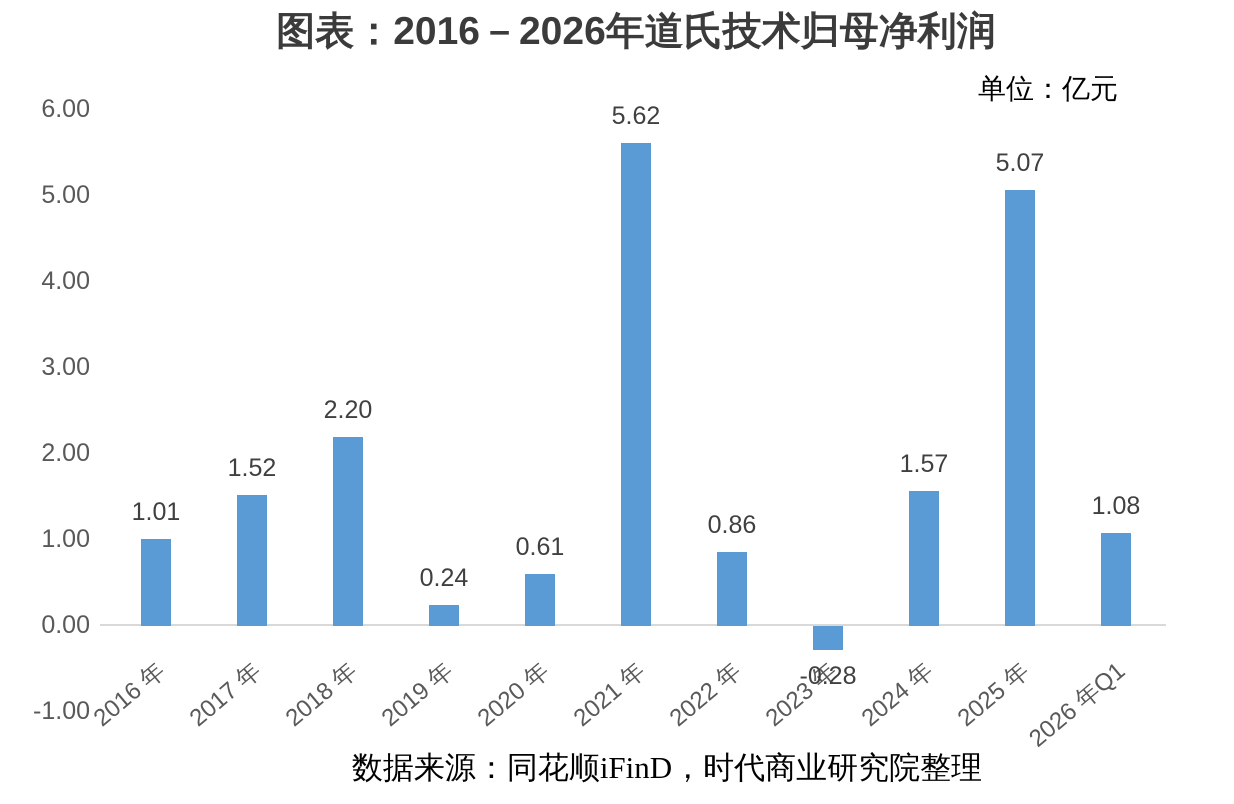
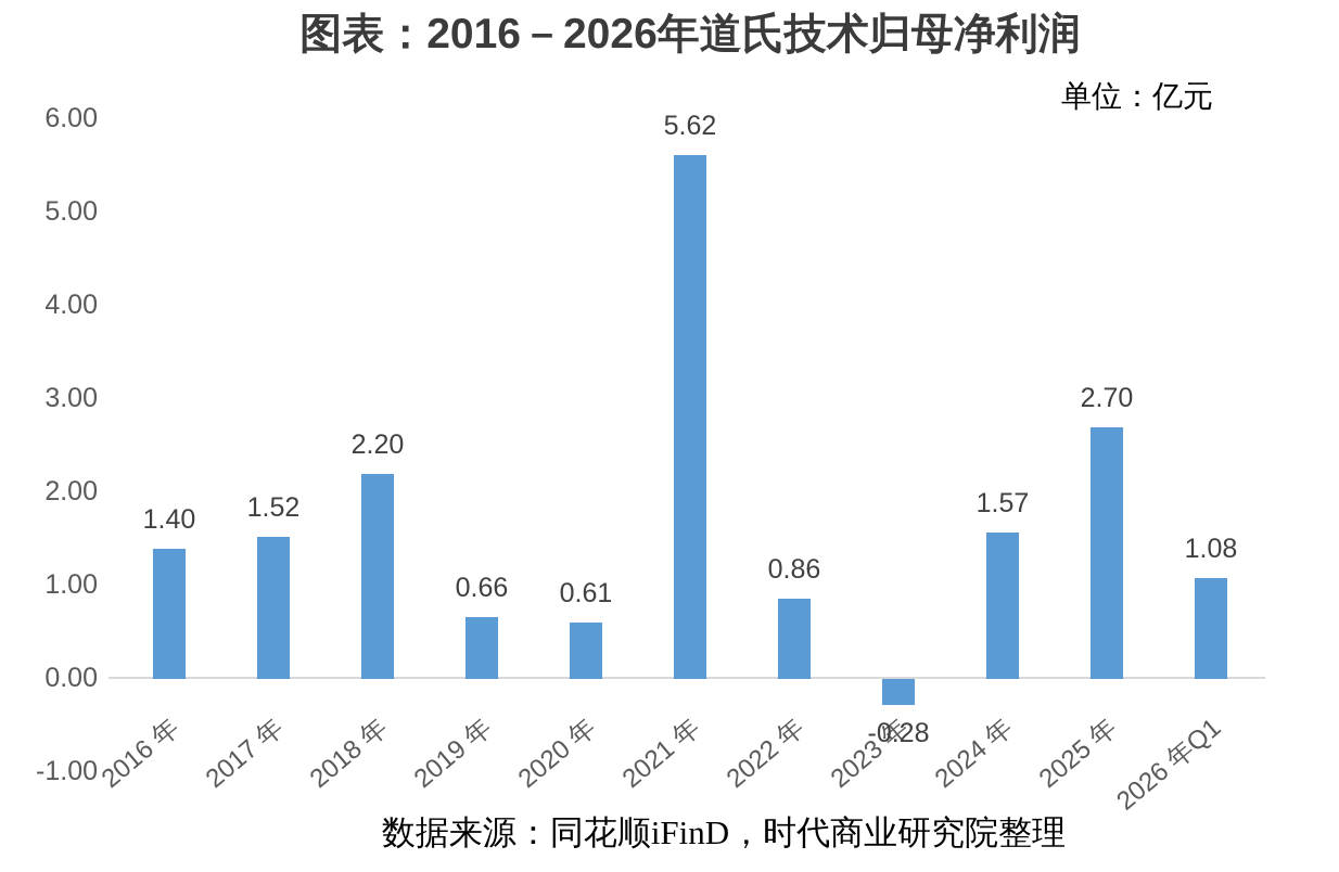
2016 年: 1.01 -> 1.40
2019 年: 0.24 -> 0.66
2025 年: 5.07 -> 2.70
